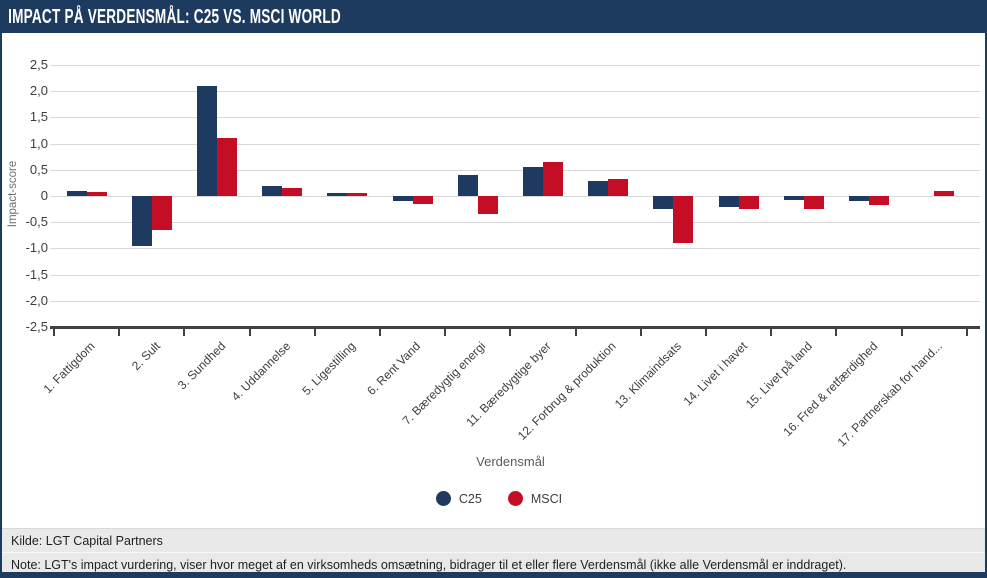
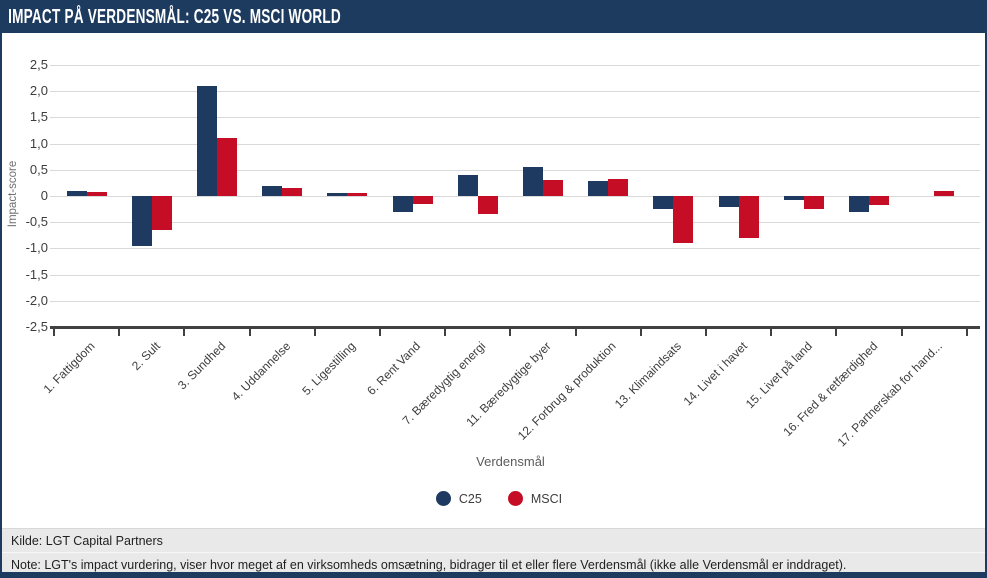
C25/6. Rent Vand: -0,1 -> -0,3
MSCI/11. Bæredygtige byer: 0,7 -> 0,3
MSCI/14. Livet i havet: -0,2 -> -0,8
C25/16. Fred & retfærdighed: -0,1 -> -0,3
